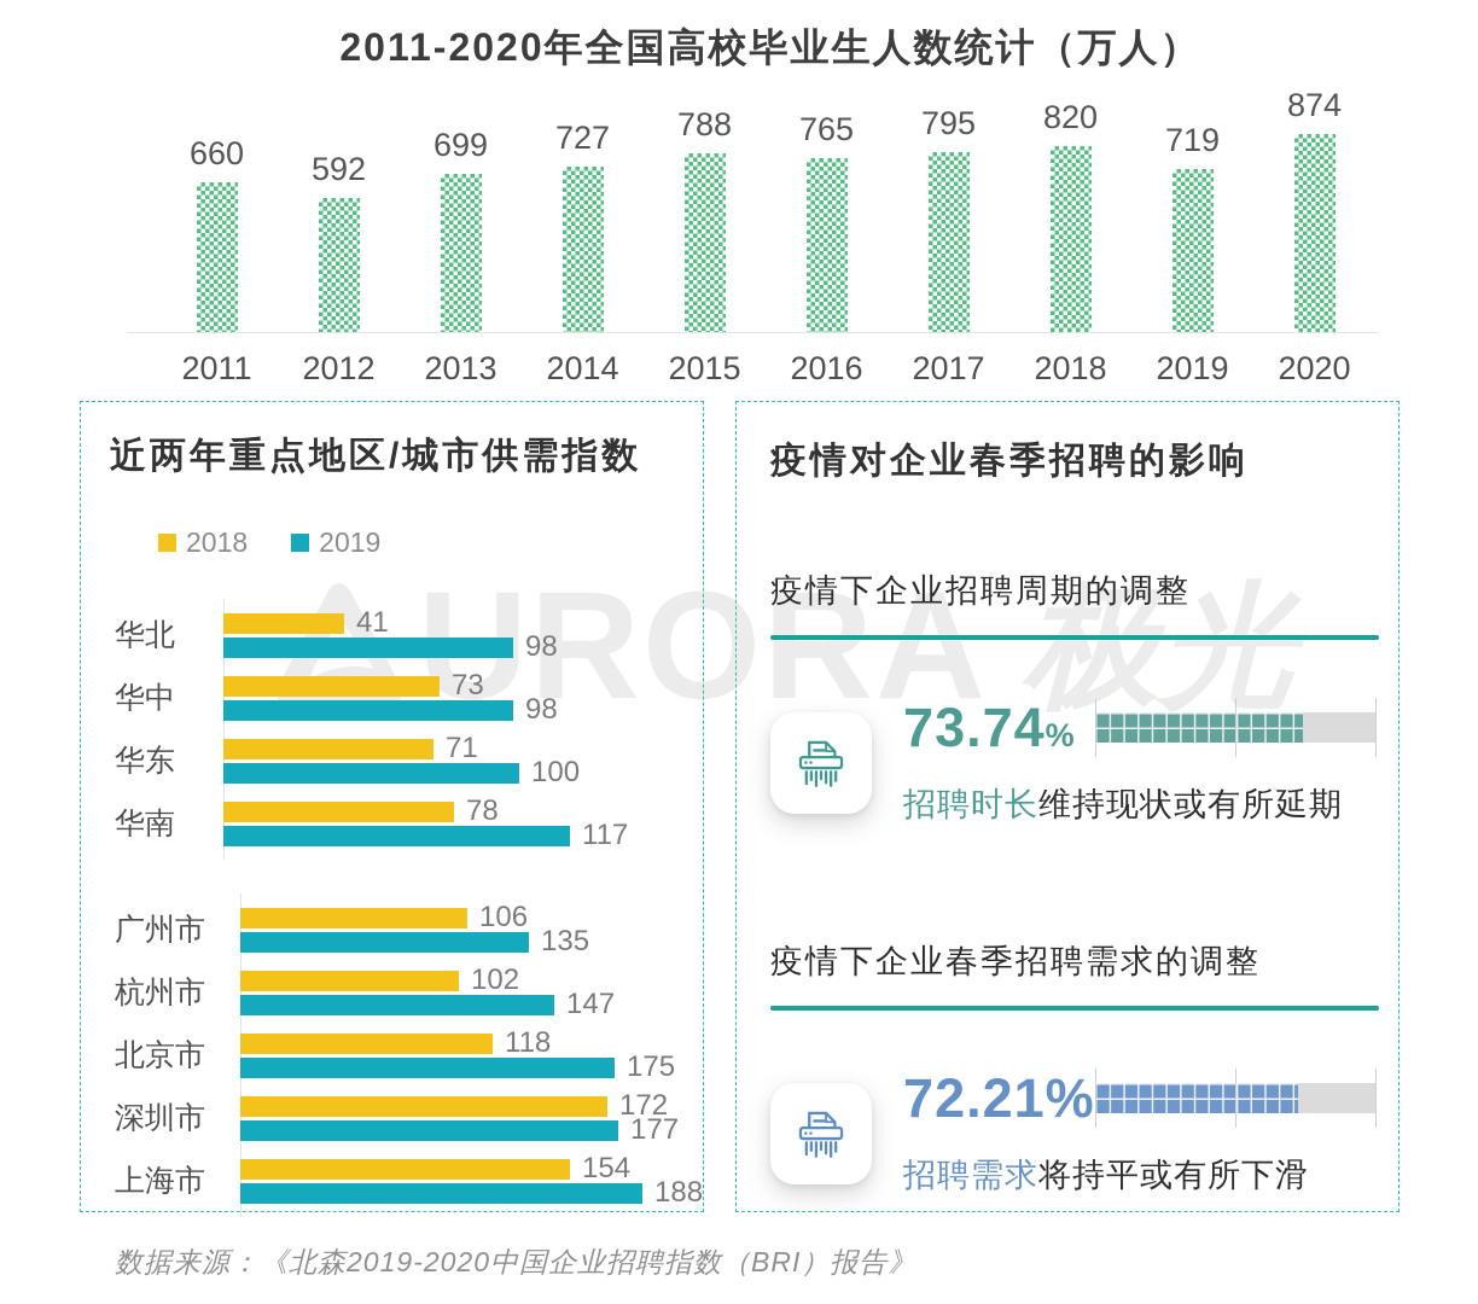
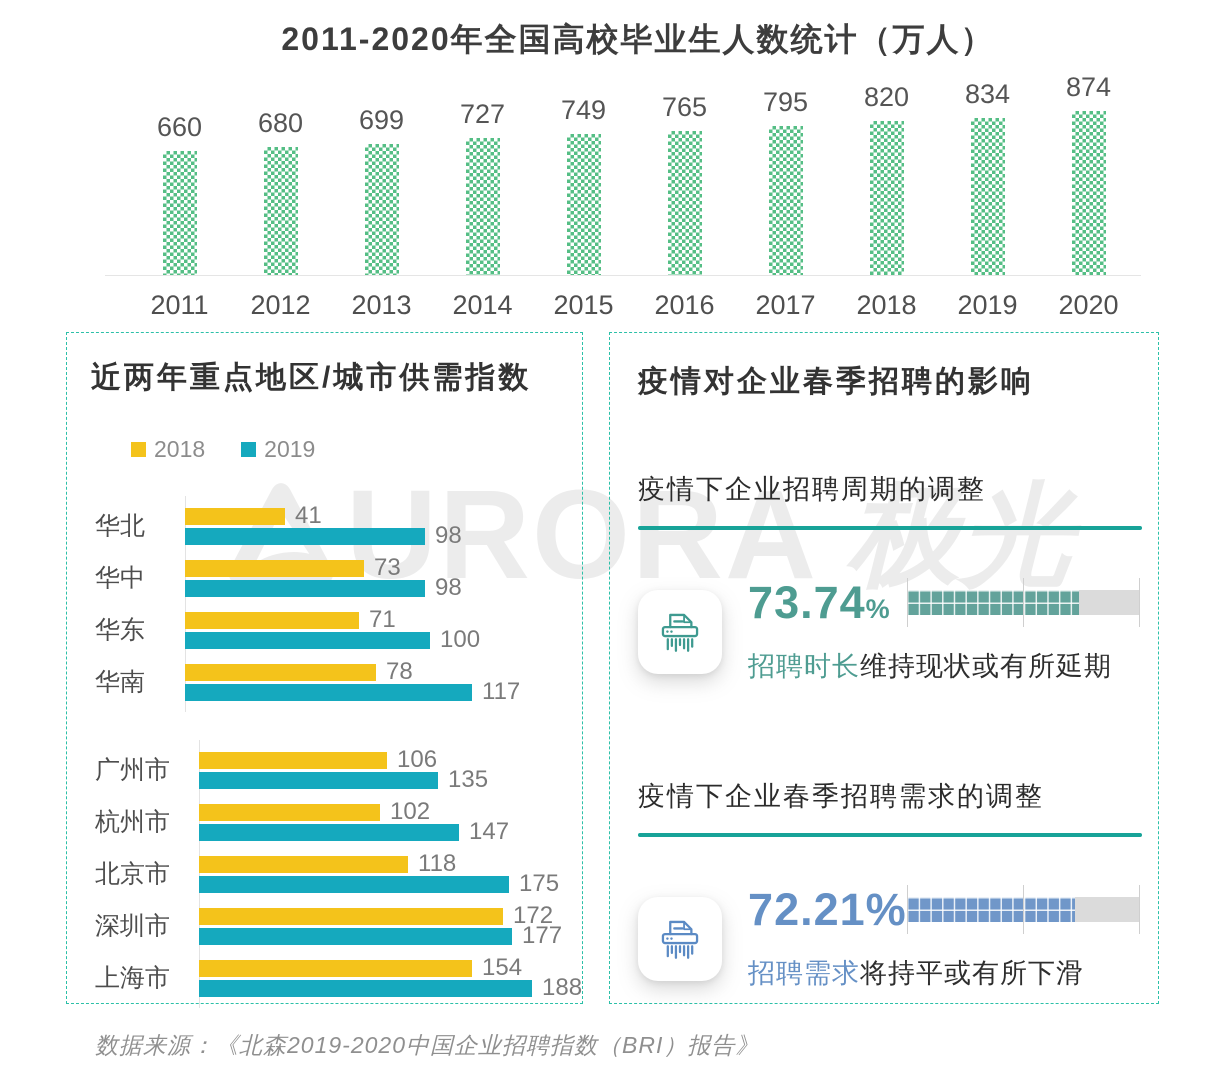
2011-2020年全国高校毕业生人数统计（万人）/2012: 592 -> 680
2011-2020年全国高校毕业生人数统计（万人）/2015: 788 -> 749
2011-2020年全国高校毕业生人数统计（万人）/2019: 719 -> 834
